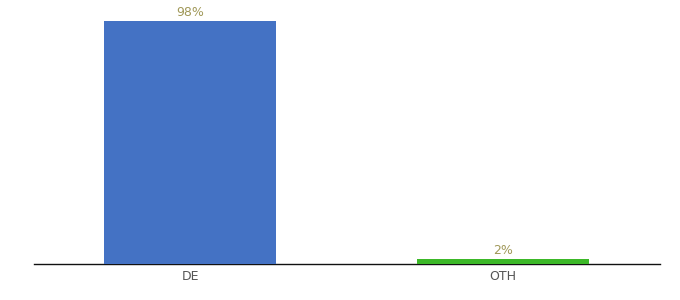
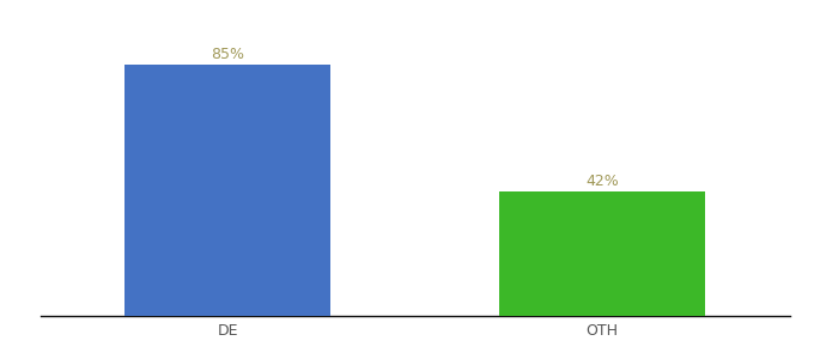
DE: 98% -> 85%
OTH: 2% -> 42%
